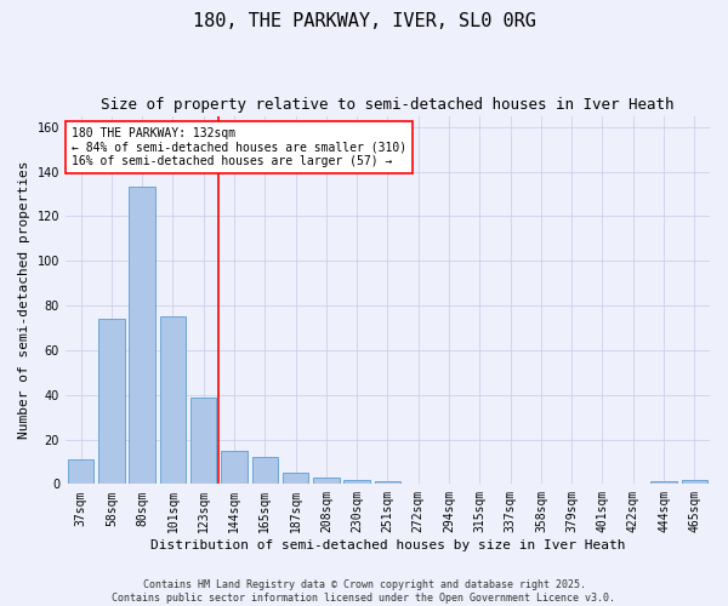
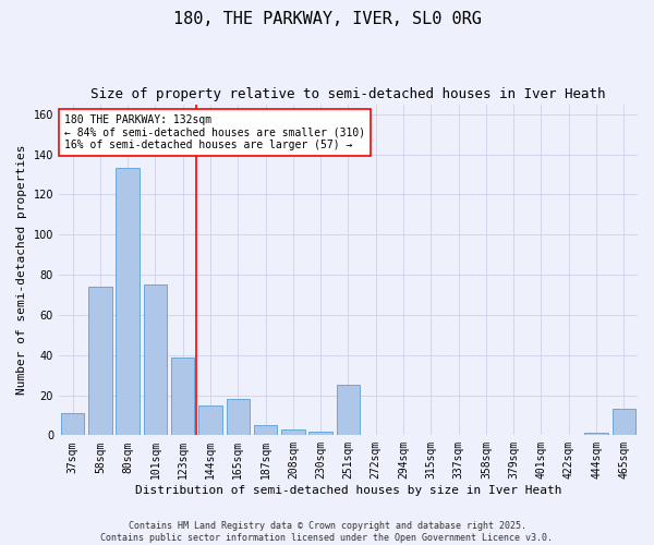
165sqm: 12 -> 18
251sqm: 1 -> 25
465sqm: 2 -> 13
